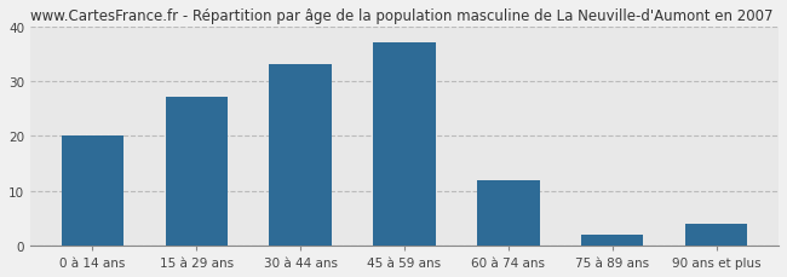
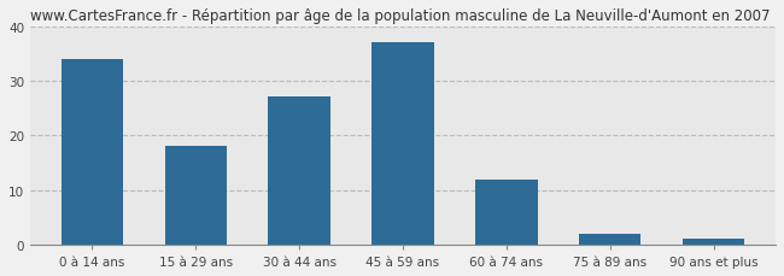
0 à 14 ans: 20 -> 34
15 à 29 ans: 27 -> 18
30 à 44 ans: 33 -> 27
90 ans et plus: 4 -> 1
